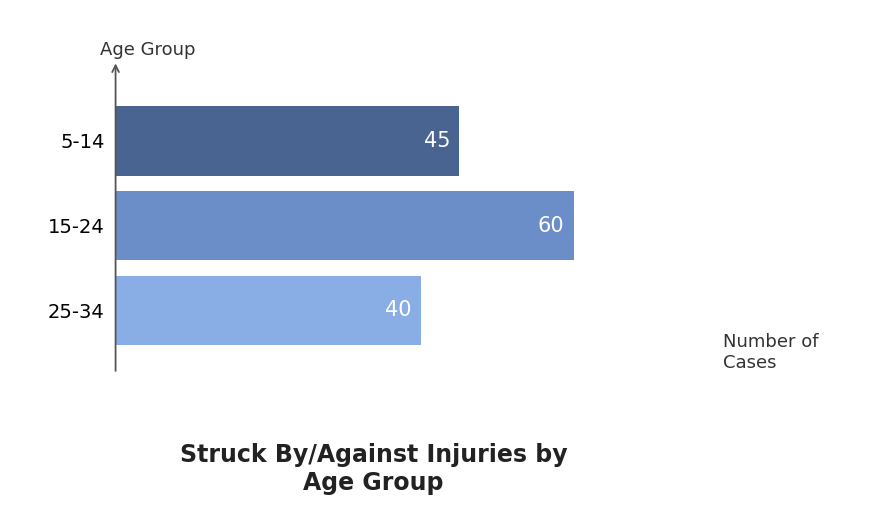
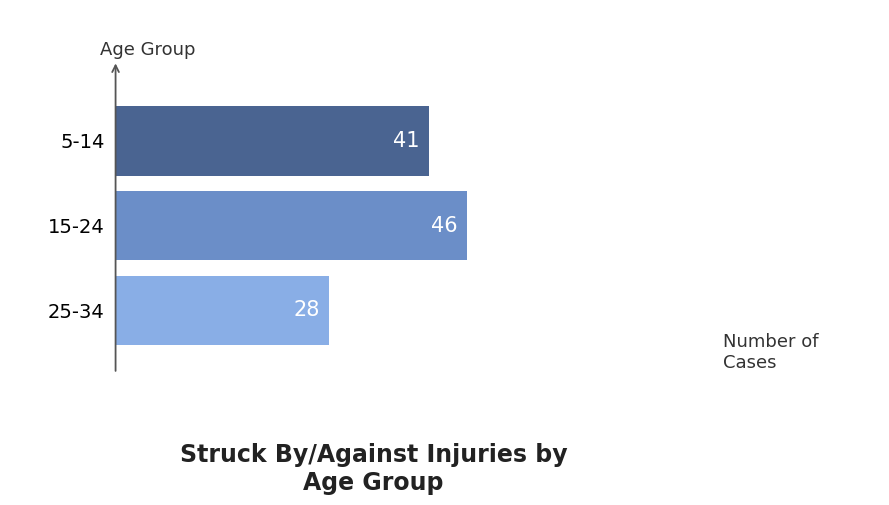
5-14: 45 -> 41
15-24: 60 -> 46
25-34: 40 -> 28
